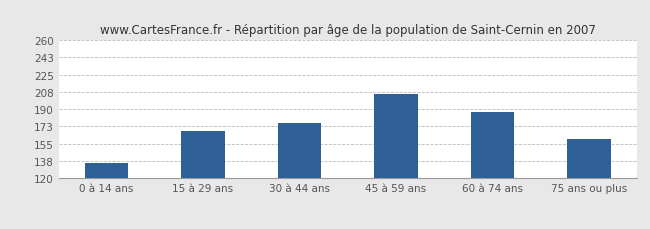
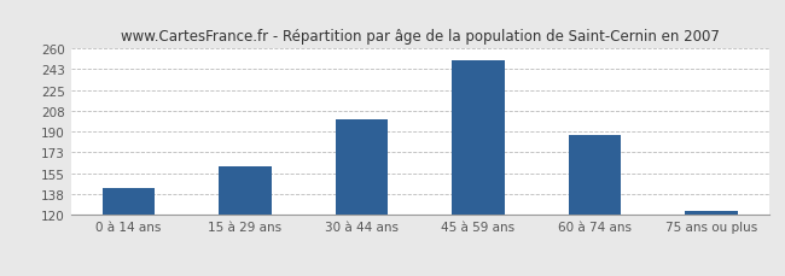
0 à 14 ans: 136 -> 143
15 à 29 ans: 168 -> 161
30 à 44 ans: 176 -> 201
45 à 59 ans: 206 -> 250
75 ans ou plus: 160 -> 123
